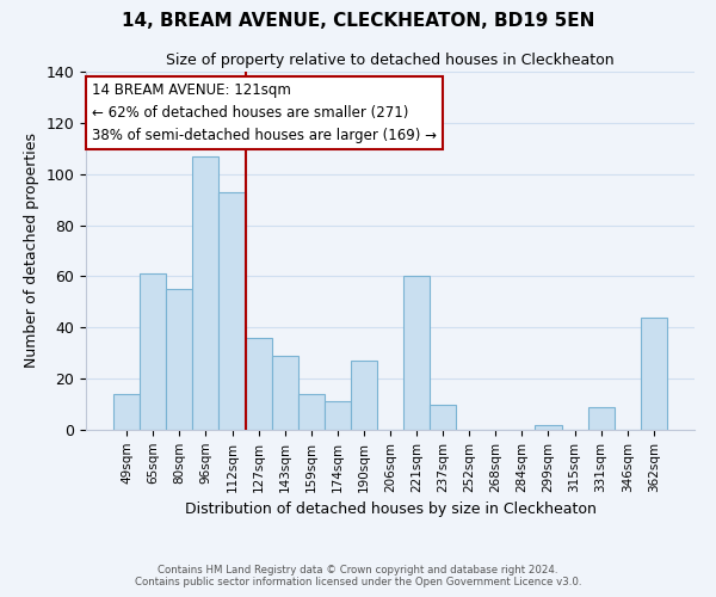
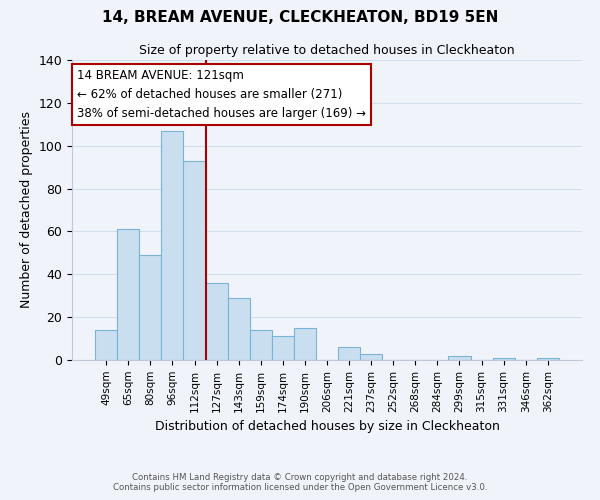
80sqm: 55 -> 49
190sqm: 27 -> 15
221sqm: 60 -> 6
237sqm: 10 -> 3
331sqm: 9 -> 1
362sqm: 44 -> 1
